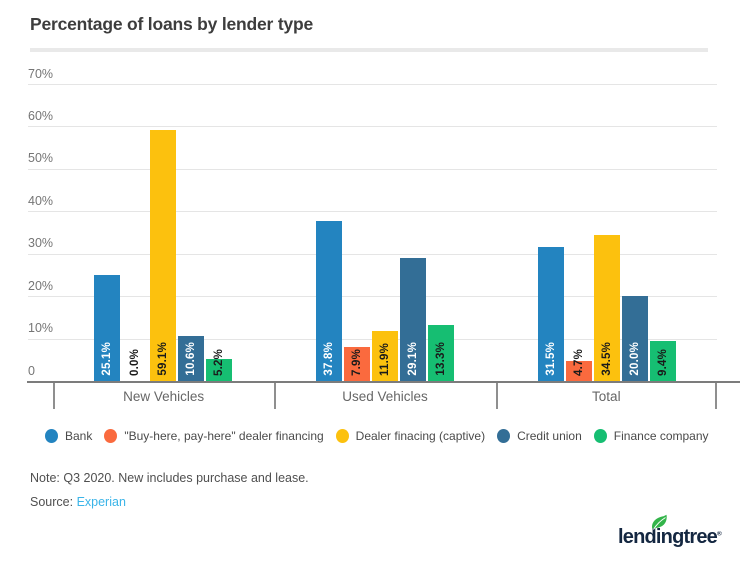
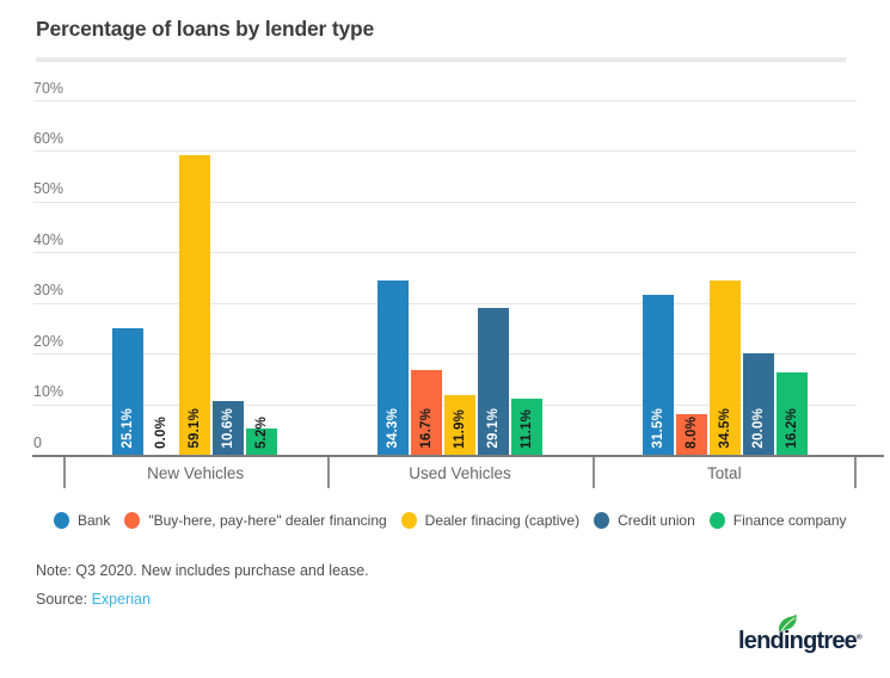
Bank/Used Vehicles: 37.8% -> 34.3%
"Buy-here, pay-here" dealer financing/Used Vehicles: 7.9% -> 16.7%
Finance company/Used Vehicles: 13.3% -> 11.1%
"Buy-here, pay-here" dealer financing/Total: 4.7% -> 8.0%
Finance company/Total: 9.4% -> 16.2%
